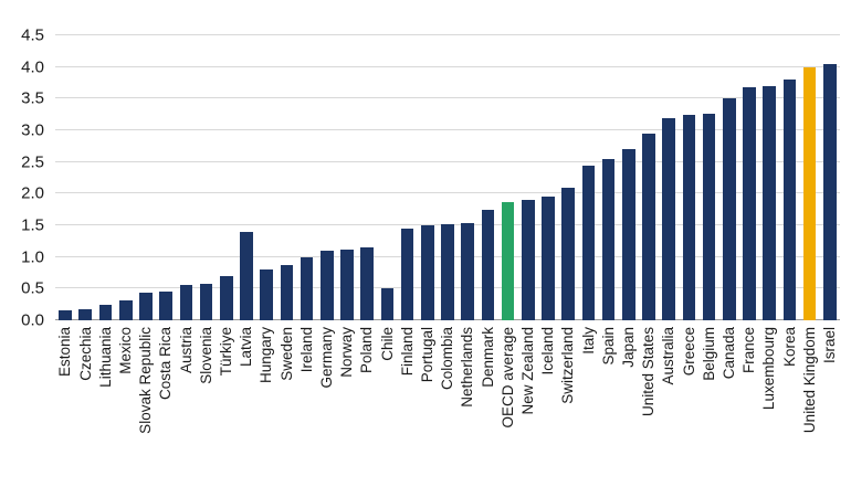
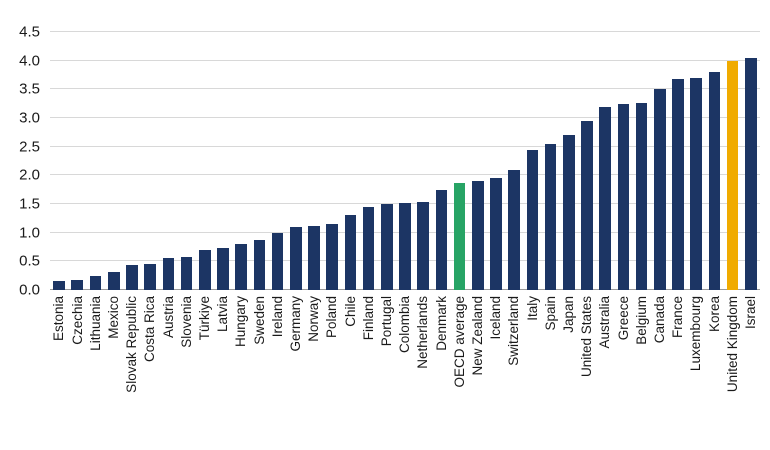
Latvia: 1.4 -> 0.7
Chile: 0.5 -> 1.3
